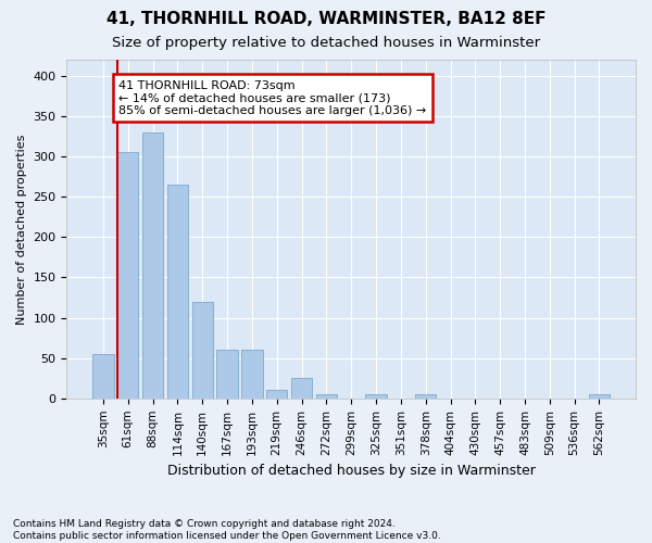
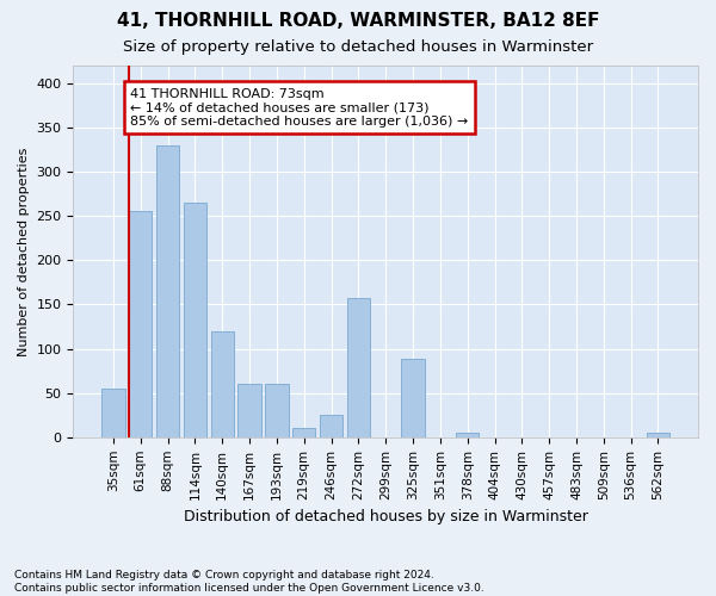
61sqm: 305 -> 256
272sqm: 5 -> 158
325sqm: 5 -> 88
